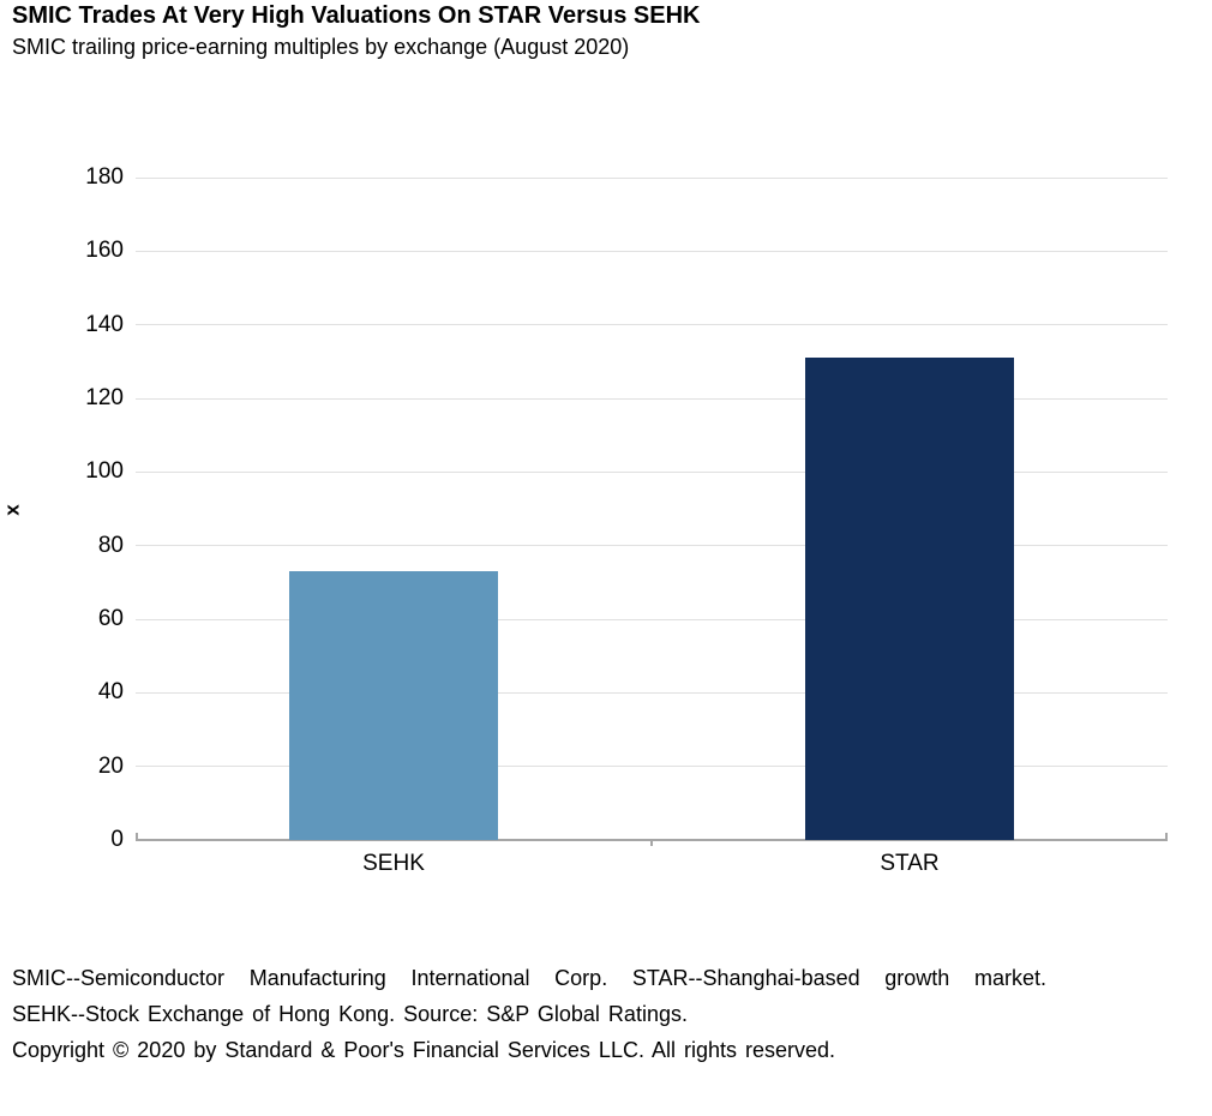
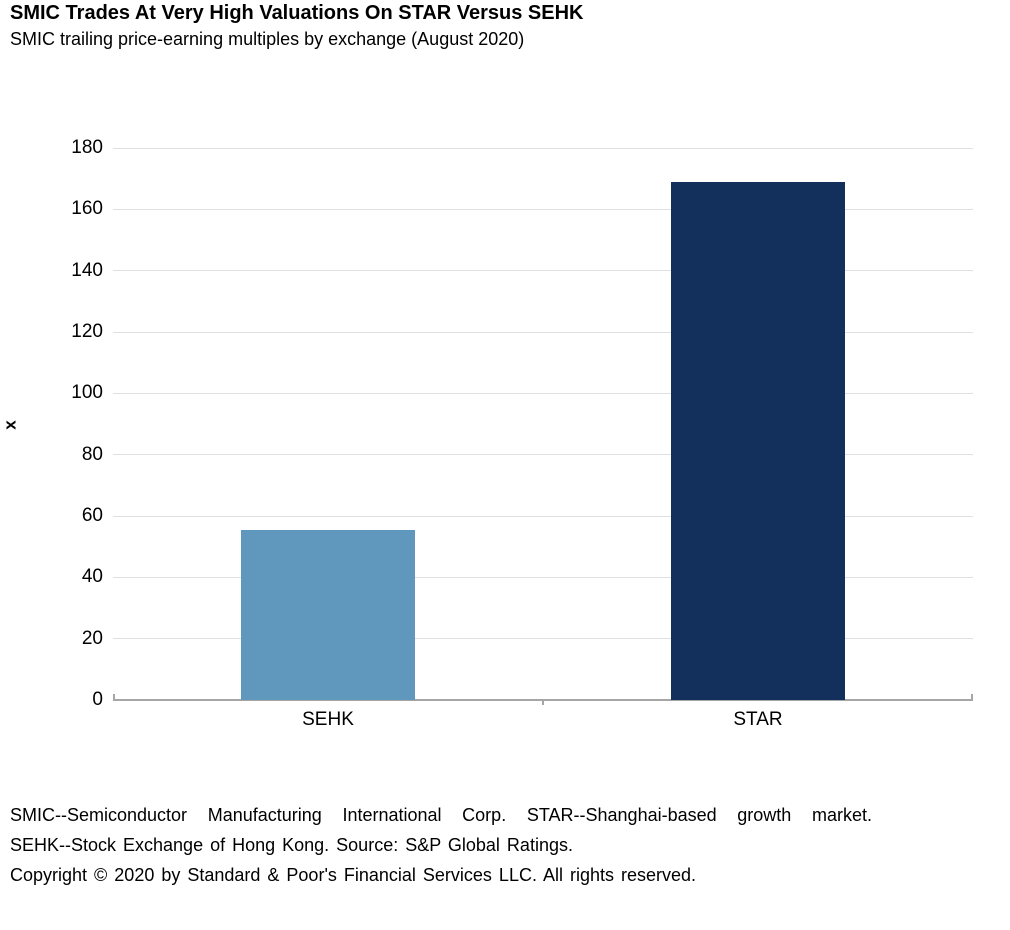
SEHK: 73 -> 56
STAR: 131 -> 169
